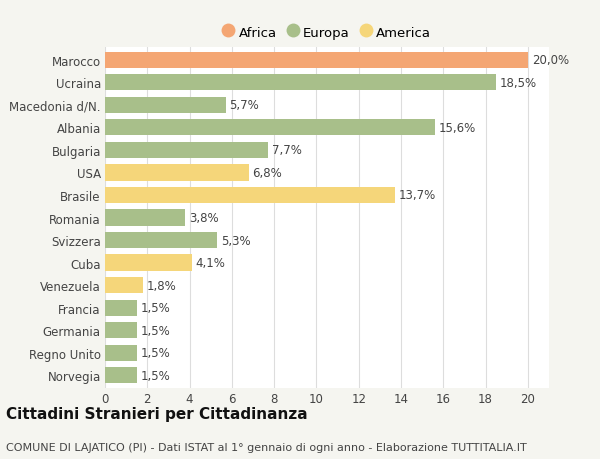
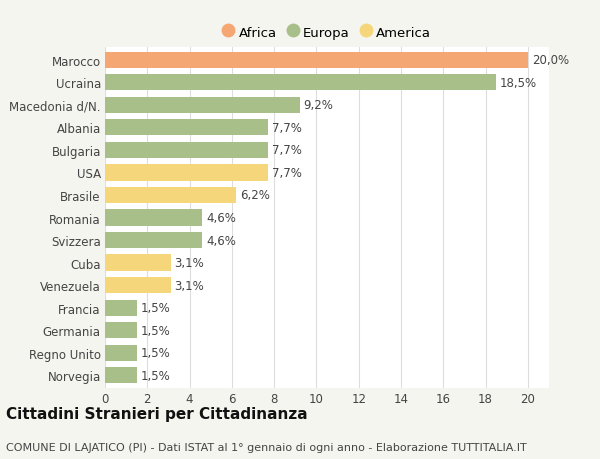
Macedonia d/N.: 5,7% -> 9,2%
Albania: 15,6% -> 7,7%
USA: 6,8% -> 7,7%
Brasile: 13,7% -> 6,2%
Romania: 3,8% -> 4,6%
Svizzera: 5,3% -> 4,6%
Cuba: 4,1% -> 3,1%
Venezuela: 1,8% -> 3,1%
